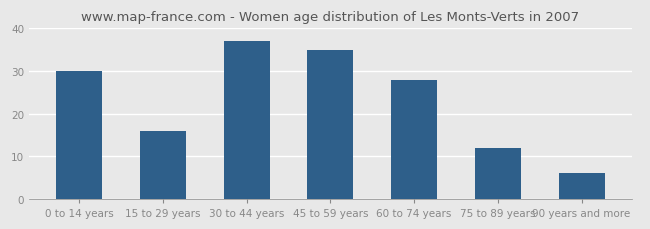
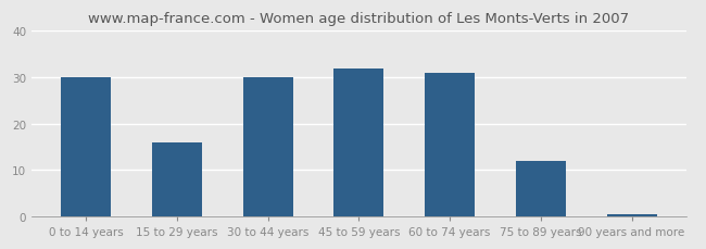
30 to 44 years: 37.0 -> 30.0
45 to 59 years: 35.0 -> 32.0
60 to 74 years: 28.0 -> 31.0
90 years and more: 6.0 -> 0.5
